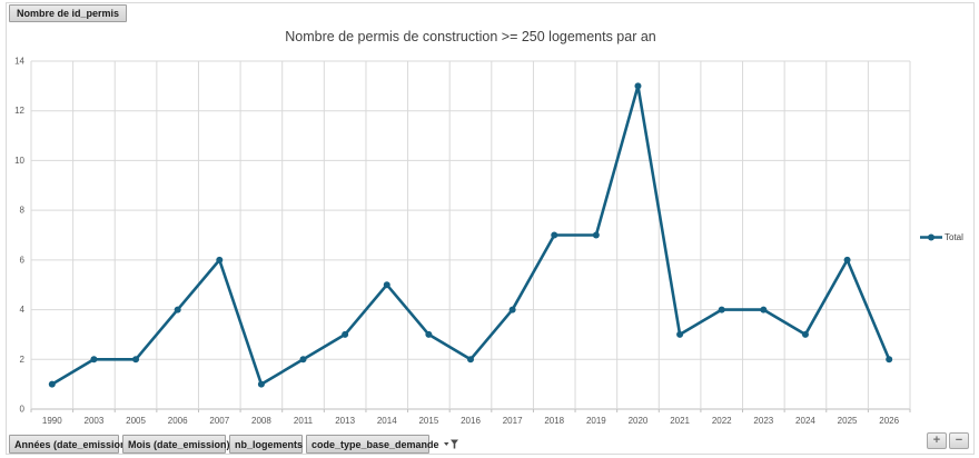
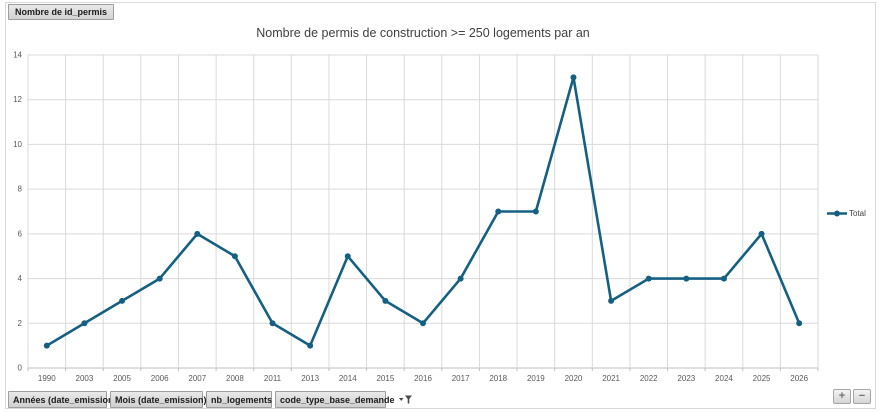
2005: 2 -> 3
2008: 1 -> 5
2013: 3 -> 1
2024: 3 -> 4
